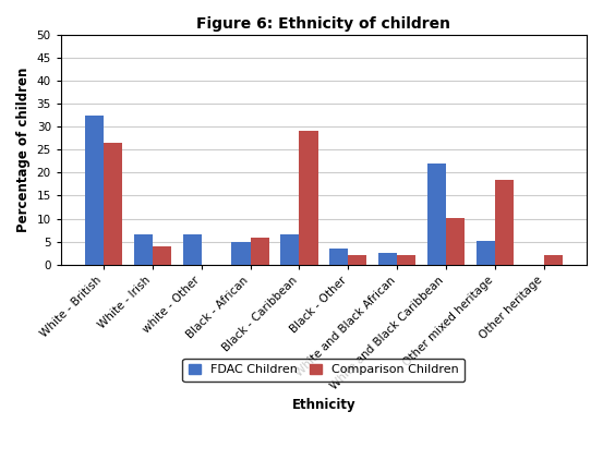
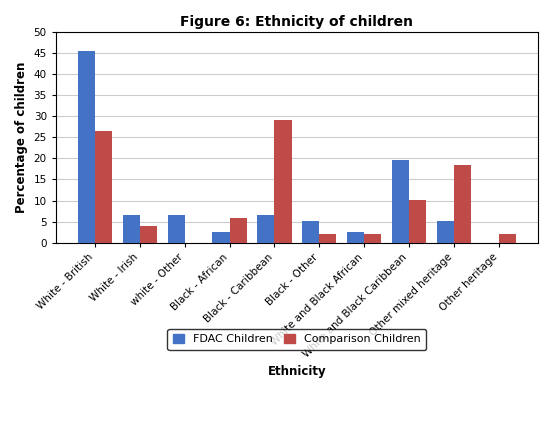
FDAC Children/White - British: 32.5 -> 45.5
FDAC Children/Black - African: 5.0 -> 2.5
FDAC Children/Black - Other: 3.5 -> 5.2
FDAC Children/White and Black Caribbean: 22.0 -> 19.6
